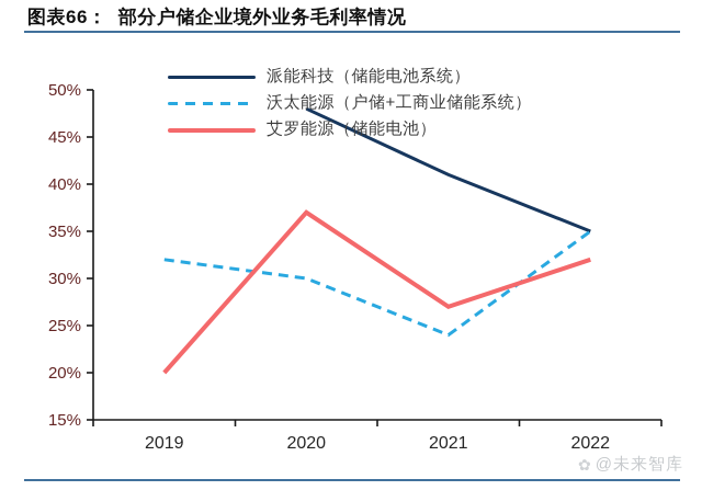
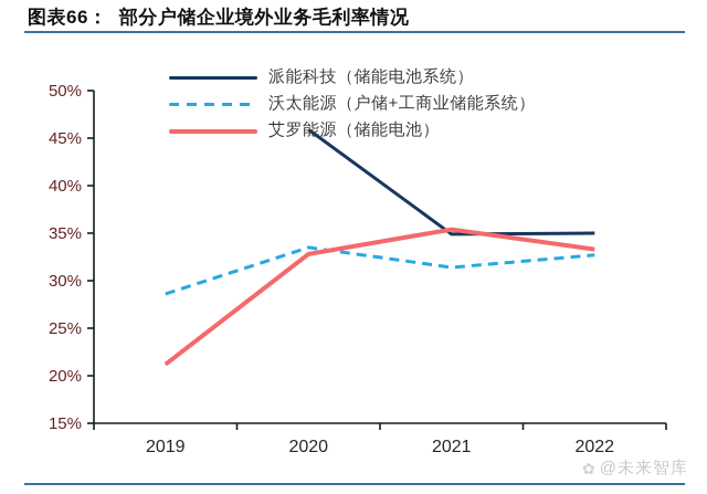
沃太能源（户储+工商业储能系统）/2019: 32% -> 29%
艾罗能源（储能电池）/2019: 20% -> 21%
派能科技（储能电池系统）/2020: 48% -> 46%
沃太能源（户储+工商业储能系统）/2020: 30% -> 34%
艾罗能源（储能电池）/2020: 37% -> 33%
派能科技（储能电池系统）/2021: 41% -> 35%
沃太能源（户储+工商业储能系统）/2021: 24% -> 31%
艾罗能源（储能电池）/2021: 27% -> 35%
沃太能源（户储+工商业储能系统）/2022: 35% -> 33%
艾罗能源（储能电池）/2022: 32% -> 33%
